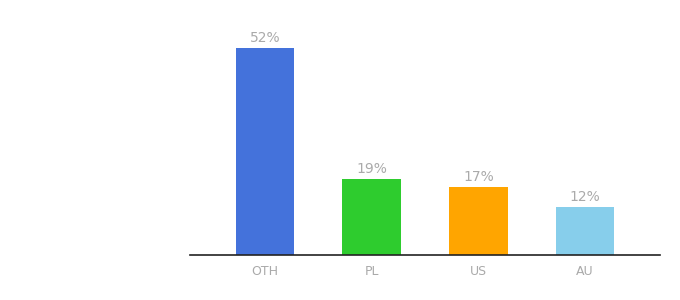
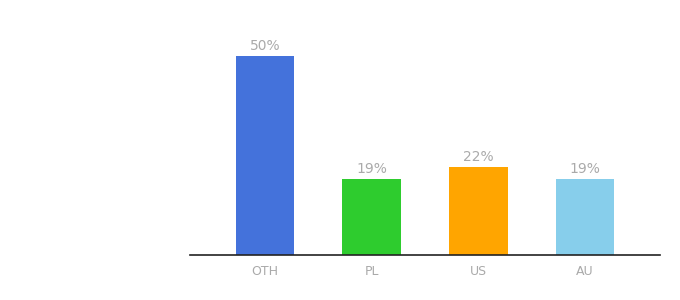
OTH: 52% -> 50%
US: 17% -> 22%
AU: 12% -> 19%
